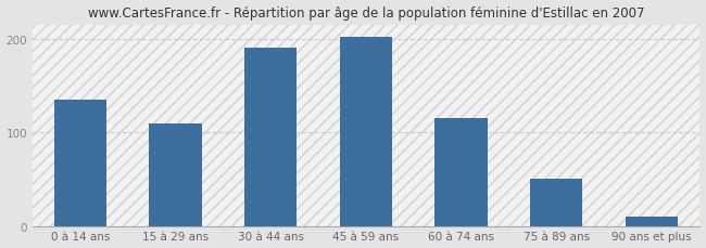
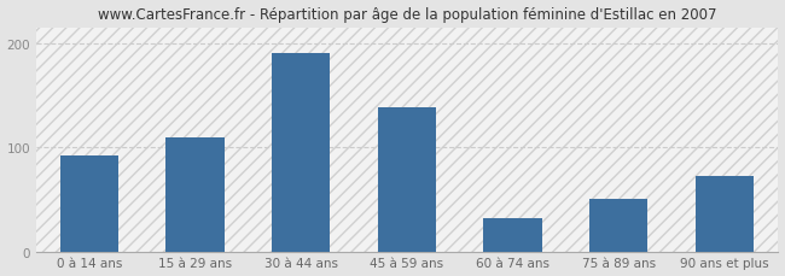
0 à 14 ans: 135 -> 92
45 à 59 ans: 202 -> 138
60 à 74 ans: 115 -> 32
90 ans et plus: 10 -> 72
